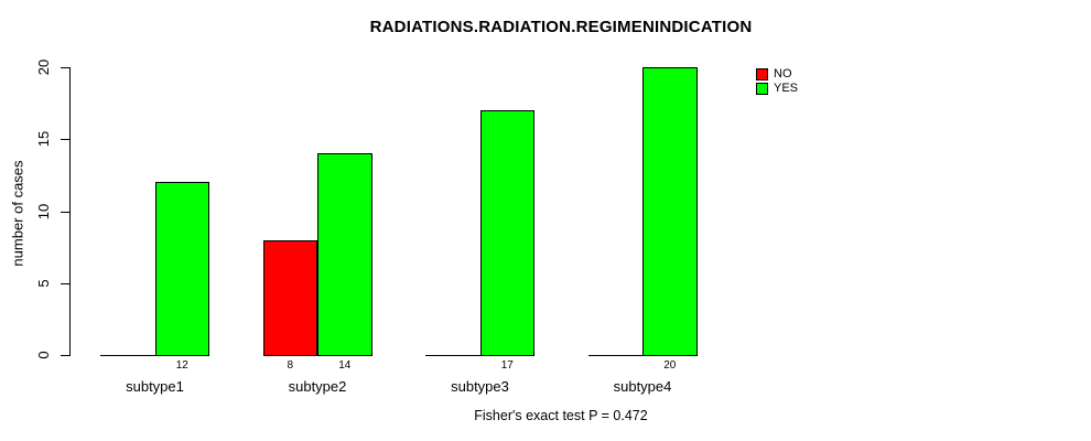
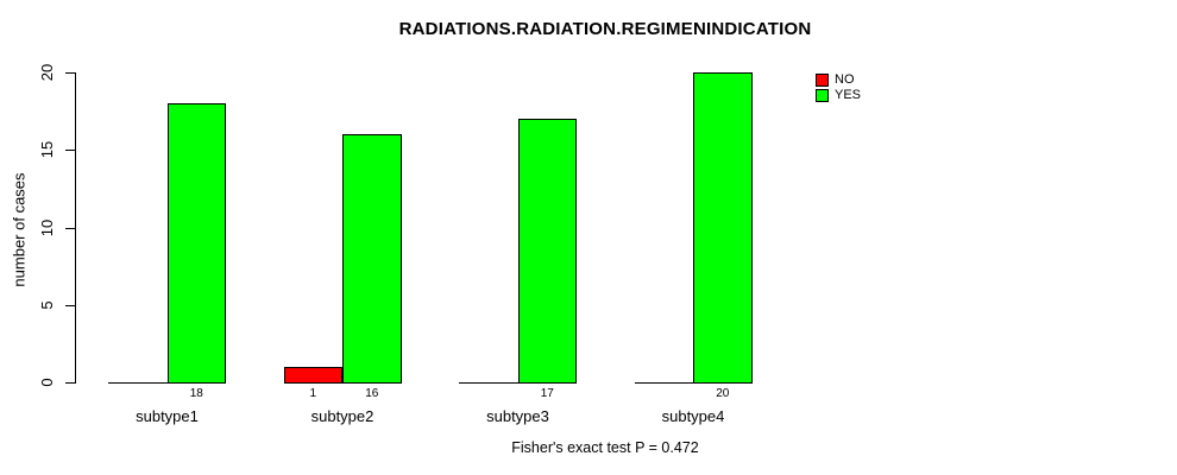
YES/subtype1: 12 -> 18
NO/subtype2: 8 -> 1
YES/subtype2: 14 -> 16
